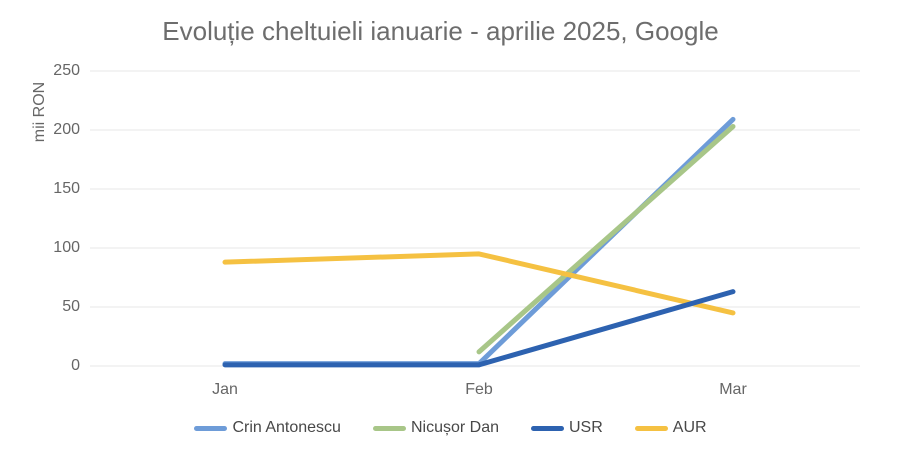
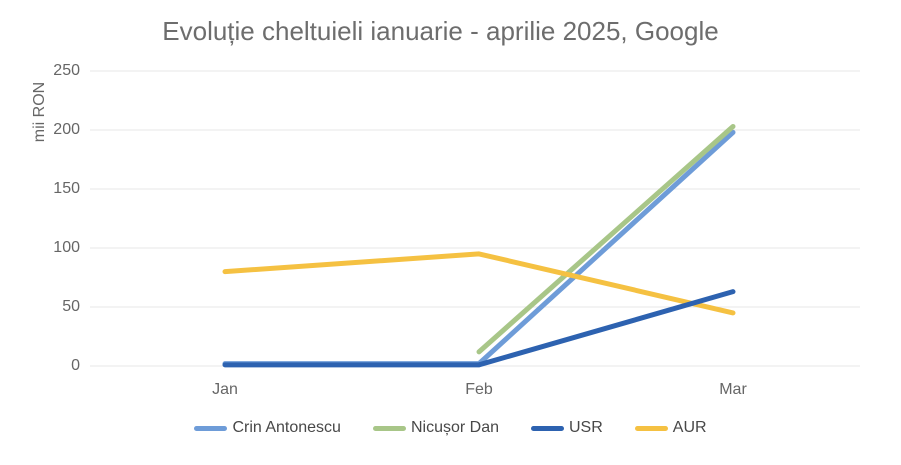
AUR/Jan: 88 -> 80
Crin Antonescu/Mar: 209 -> 198
